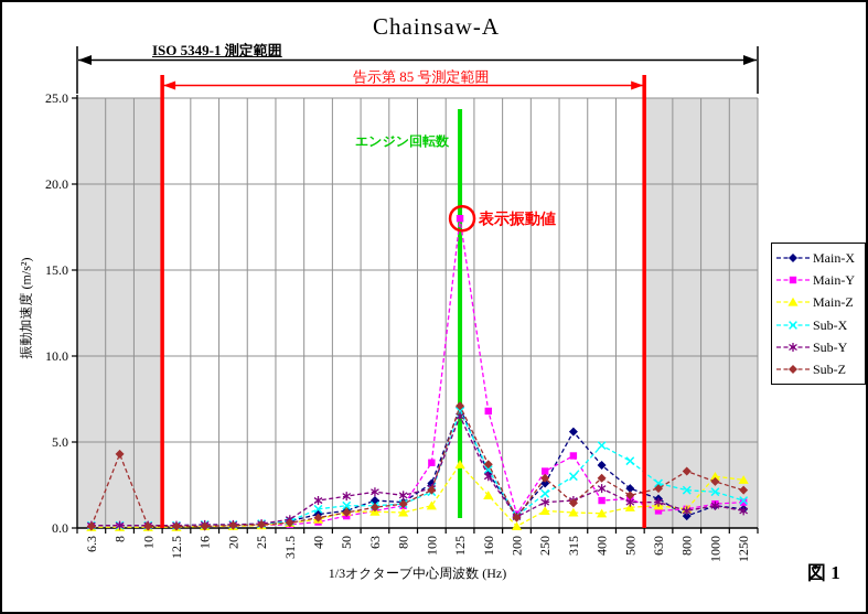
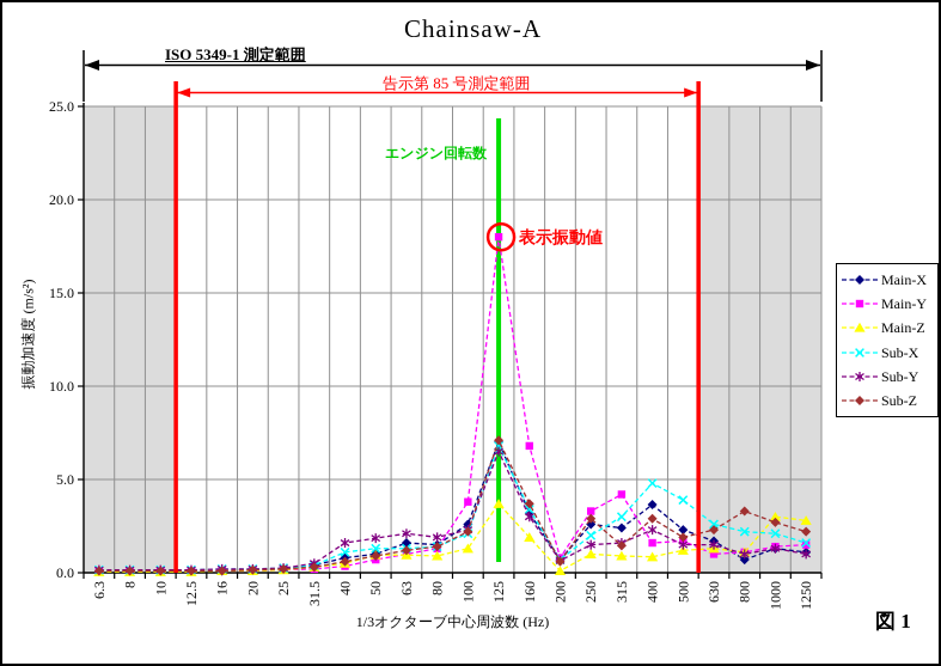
Sub-Z/8: 4.3 -> 0.1
Main-X/315: 5.6 -> 2.4
